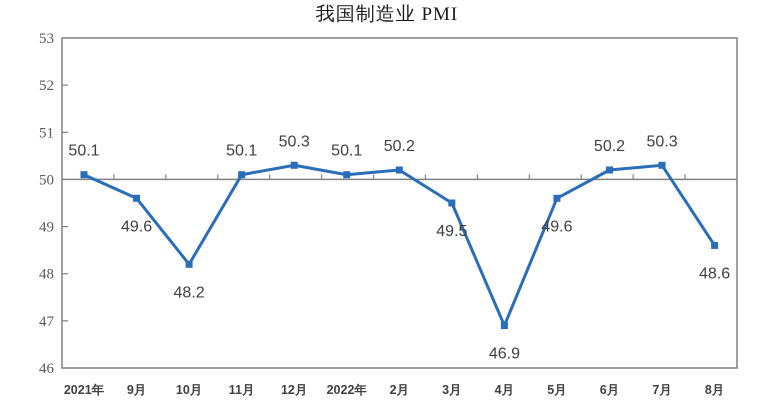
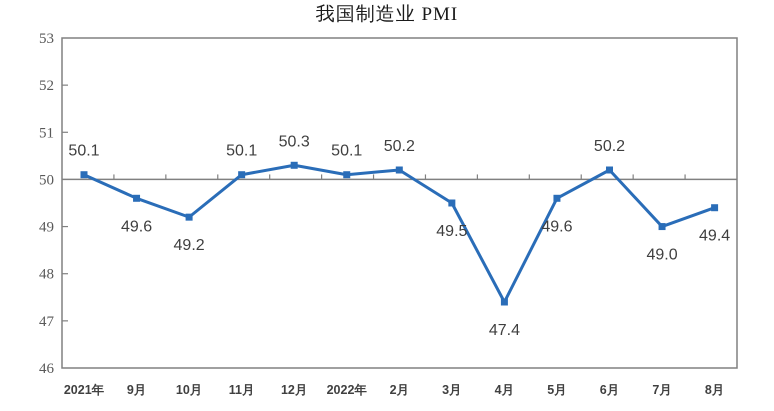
10月: 48.2 -> 49.2
4月: 46.9 -> 47.4
7月: 50.3 -> 49.0
8月: 48.6 -> 49.4
